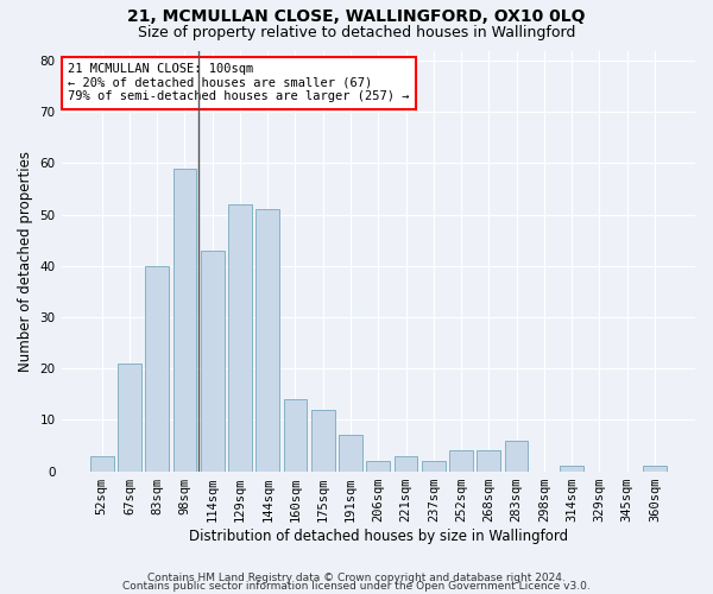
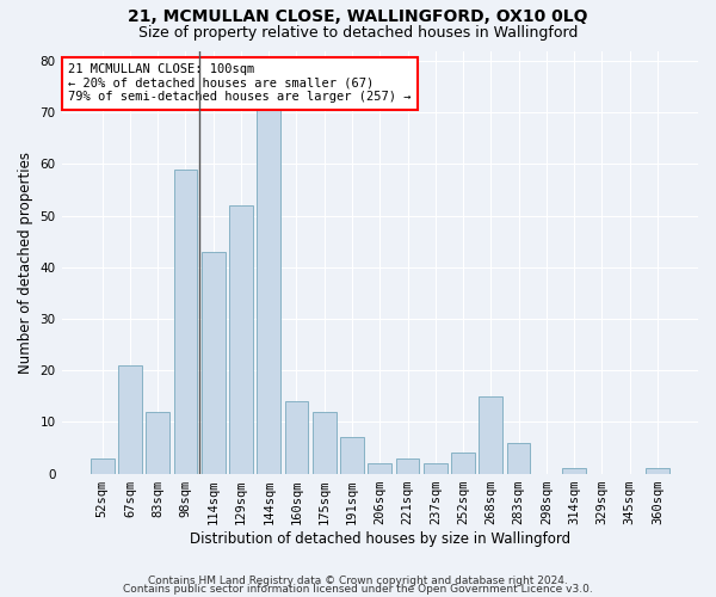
83sqm: 40 -> 12
144sqm: 51 -> 71
268sqm: 4 -> 15
